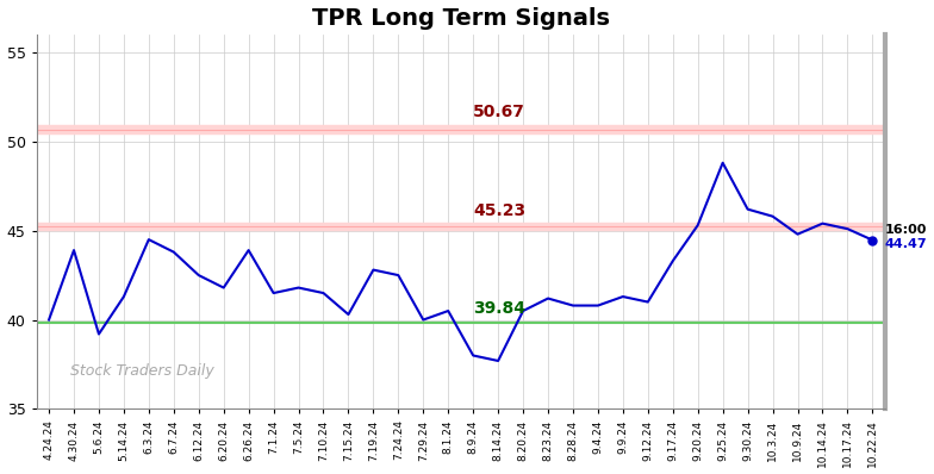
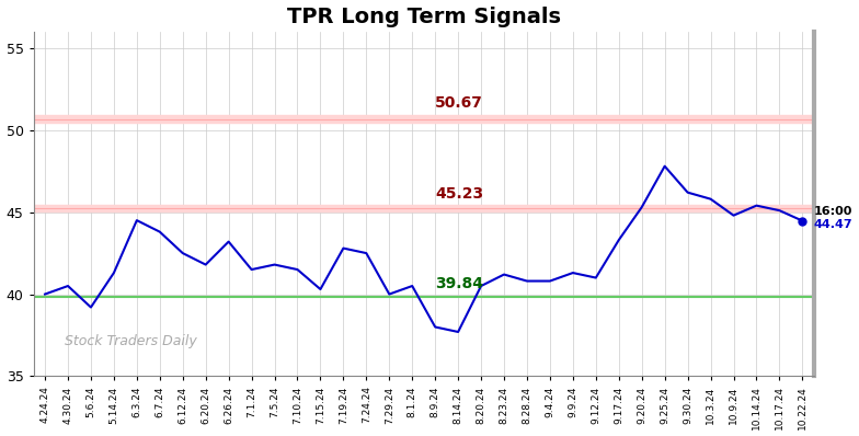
4.30.24: 43.9 -> 40.5
6.26.24: 43.9 -> 43.2
9.25.24: 48.8 -> 47.8
